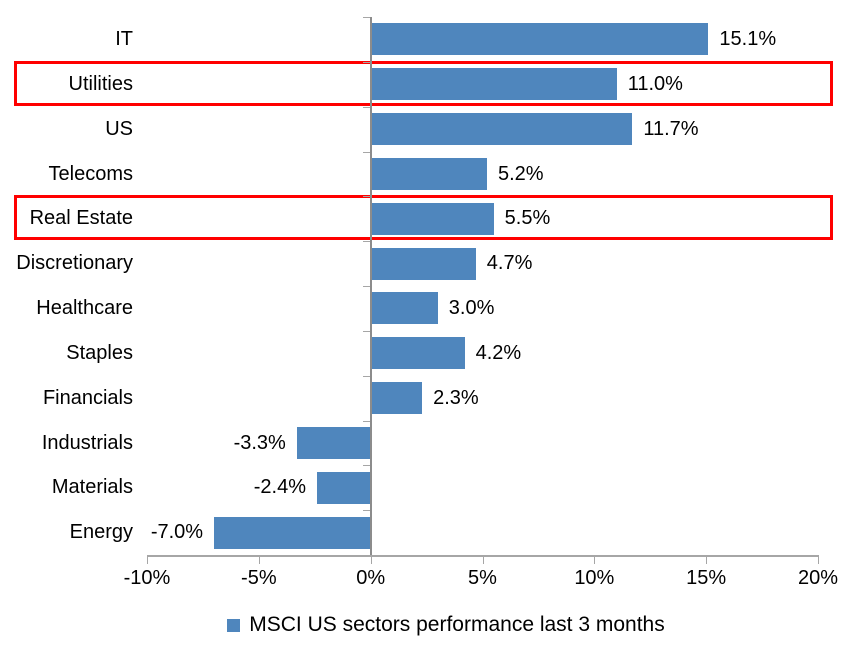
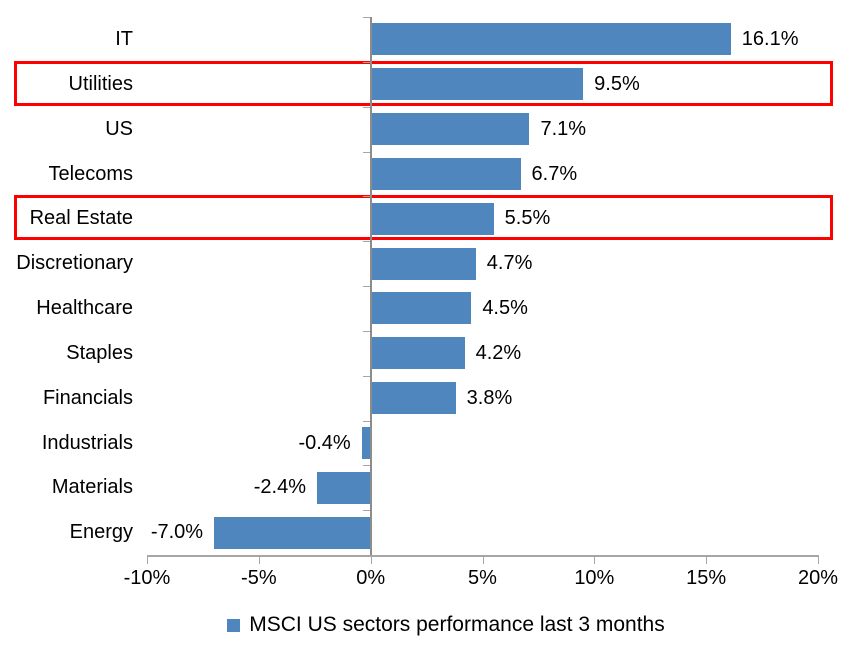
IT: 15.1% -> 16.1%
Utilities: 11.0% -> 9.5%
US: 11.7% -> 7.1%
Telecoms: 5.2% -> 6.7%
Healthcare: 3.0% -> 4.5%
Financials: 2.3% -> 3.8%
Industrials: -3.3% -> -0.4%
